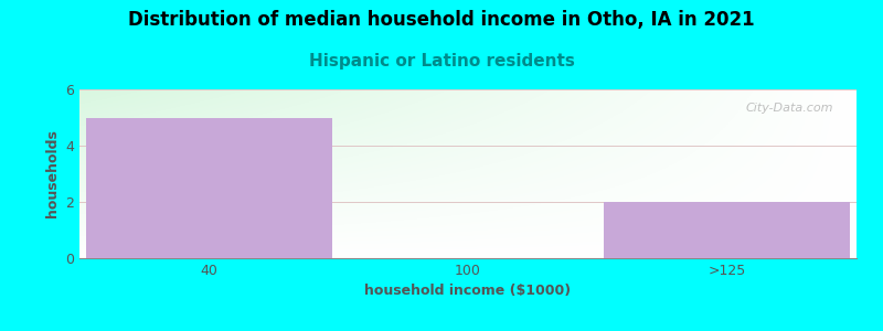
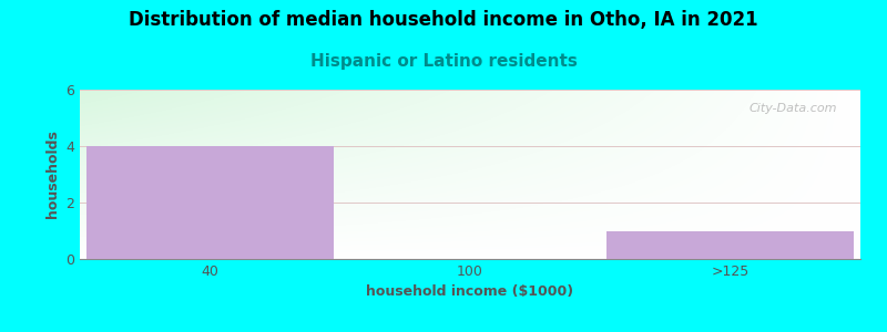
40: 5 -> 4
>125: 2 -> 1
